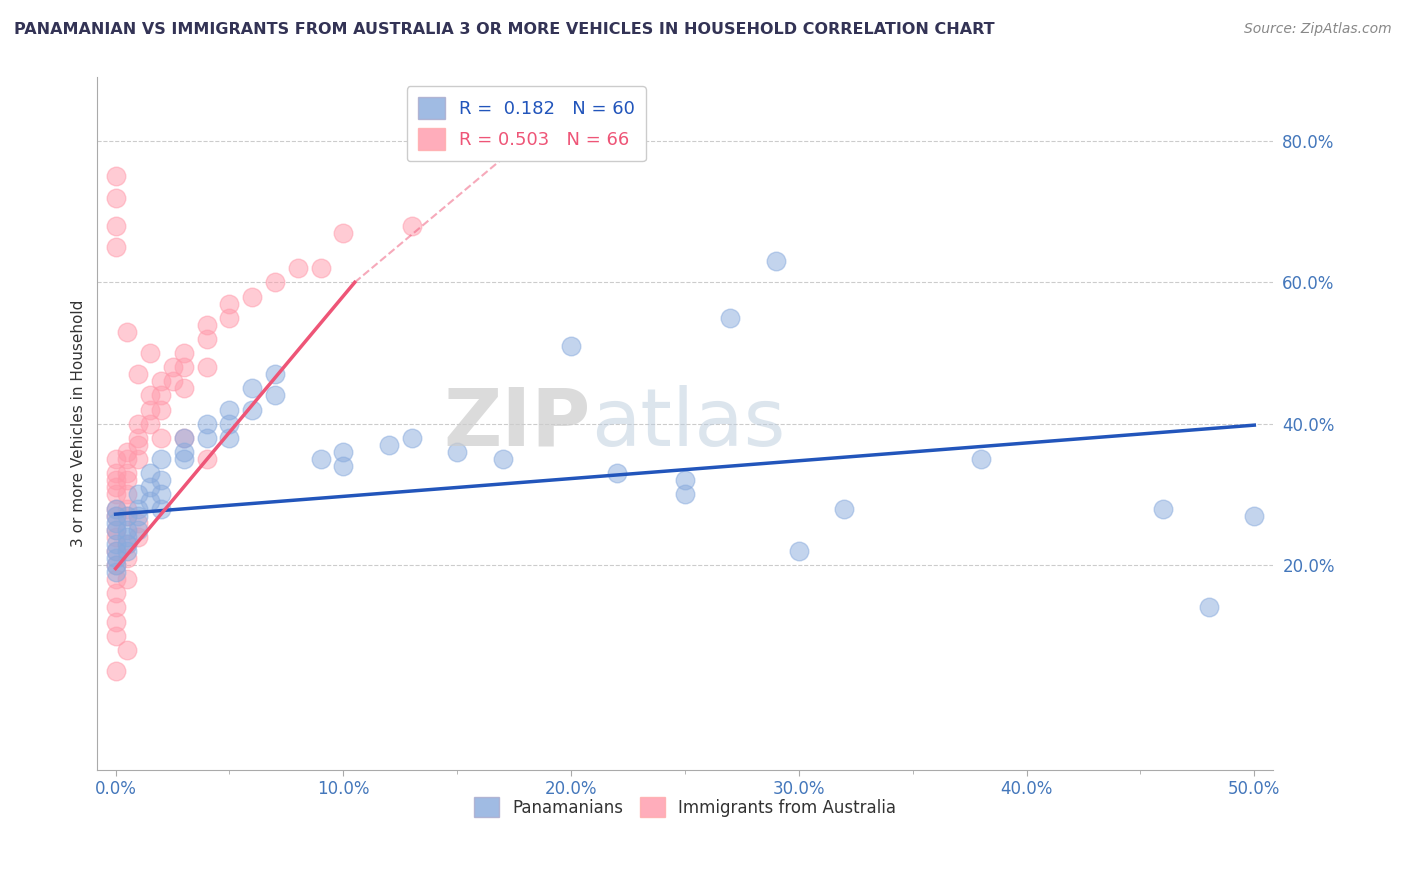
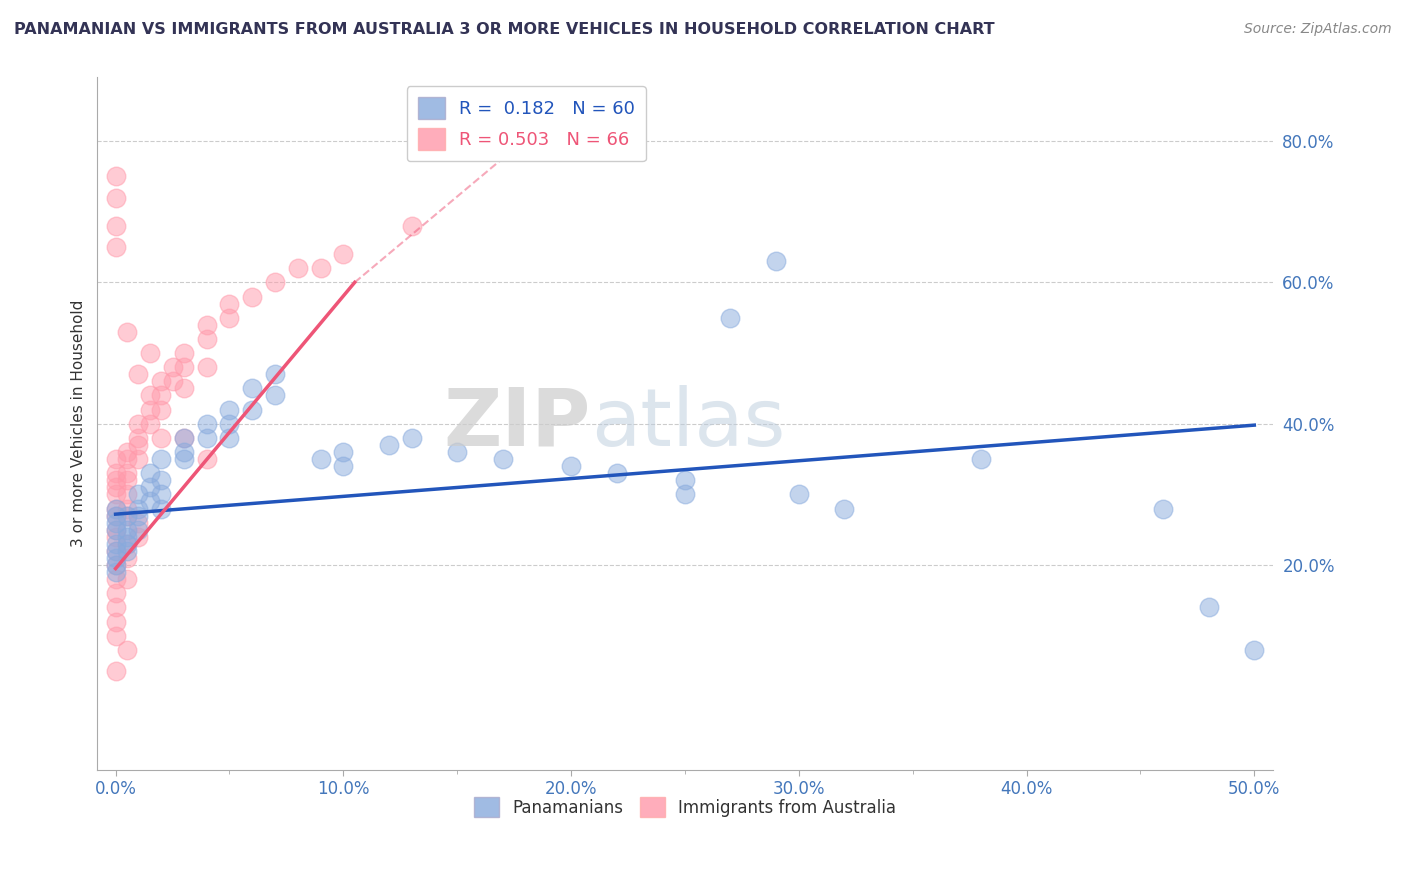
Immigrants from Australia/10.0%: 67% -> 64%
Panamanians/20.0%: 51% -> 34%
Panamanians/30.0%: 22% -> 30%
Panamanians/50.0%: 27% -> 8%
